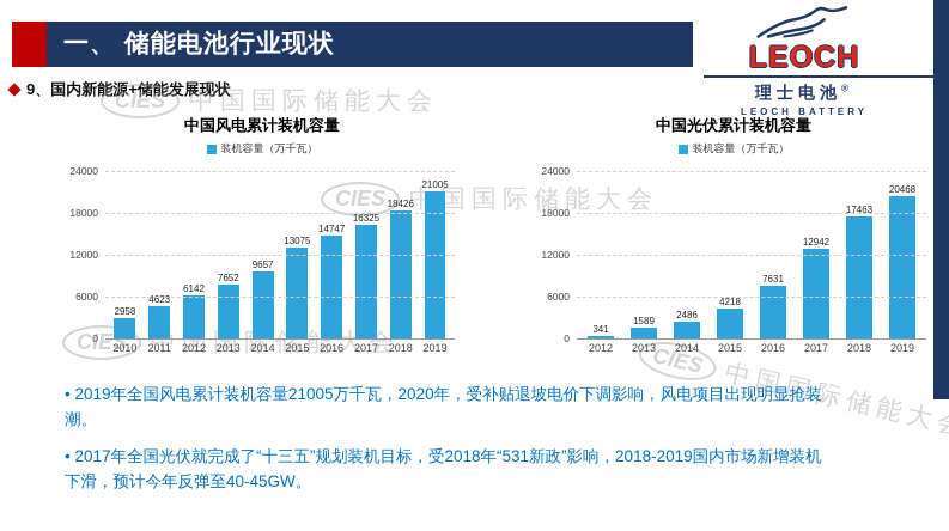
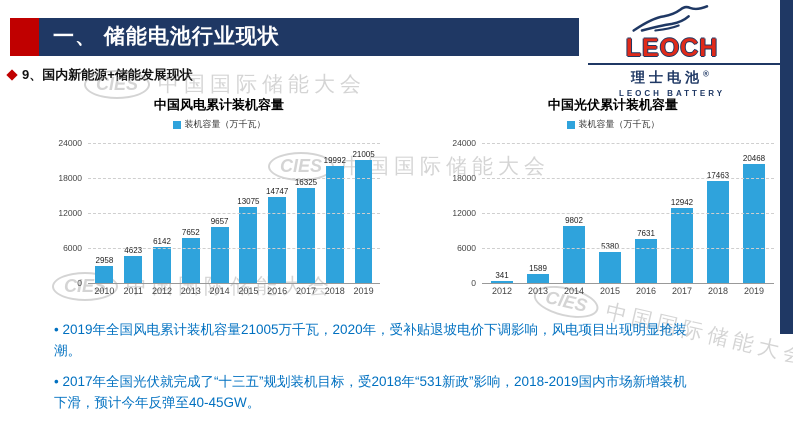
中国风电累计装机容量/2018: 18426 -> 19992
中国光伏累计装机容量/2014: 2486 -> 9802
中国光伏累计装机容量/2015: 4218 -> 5380
